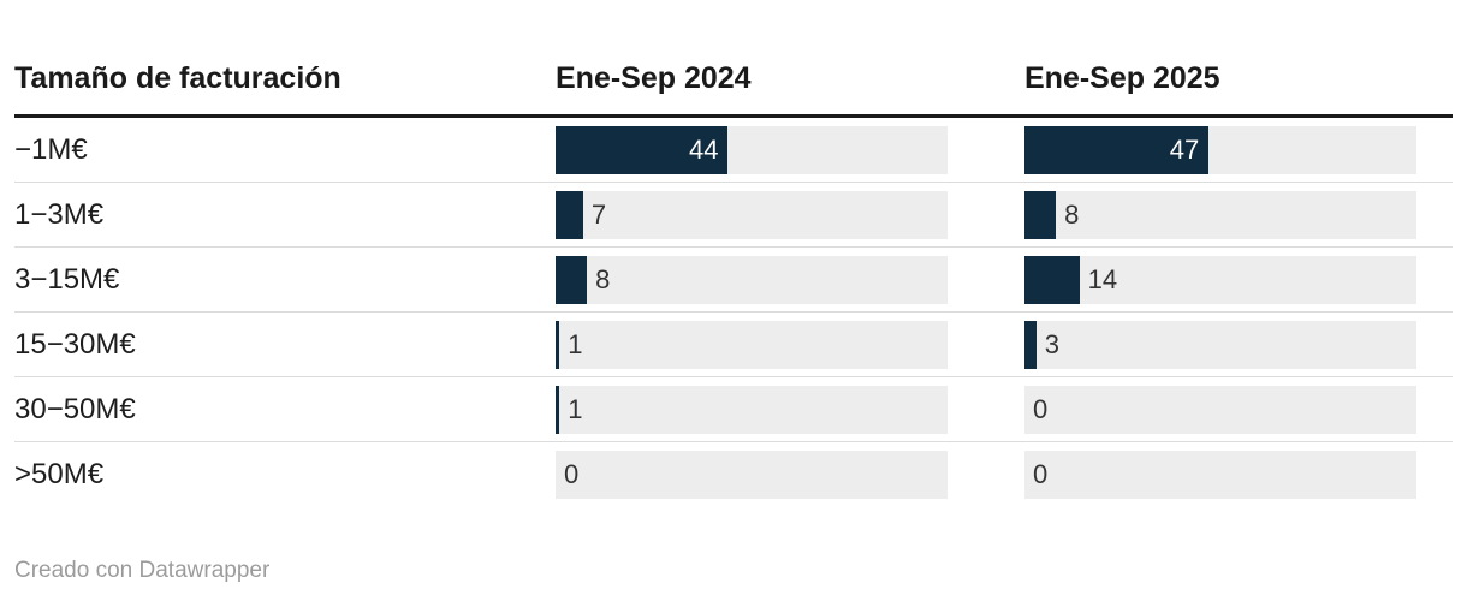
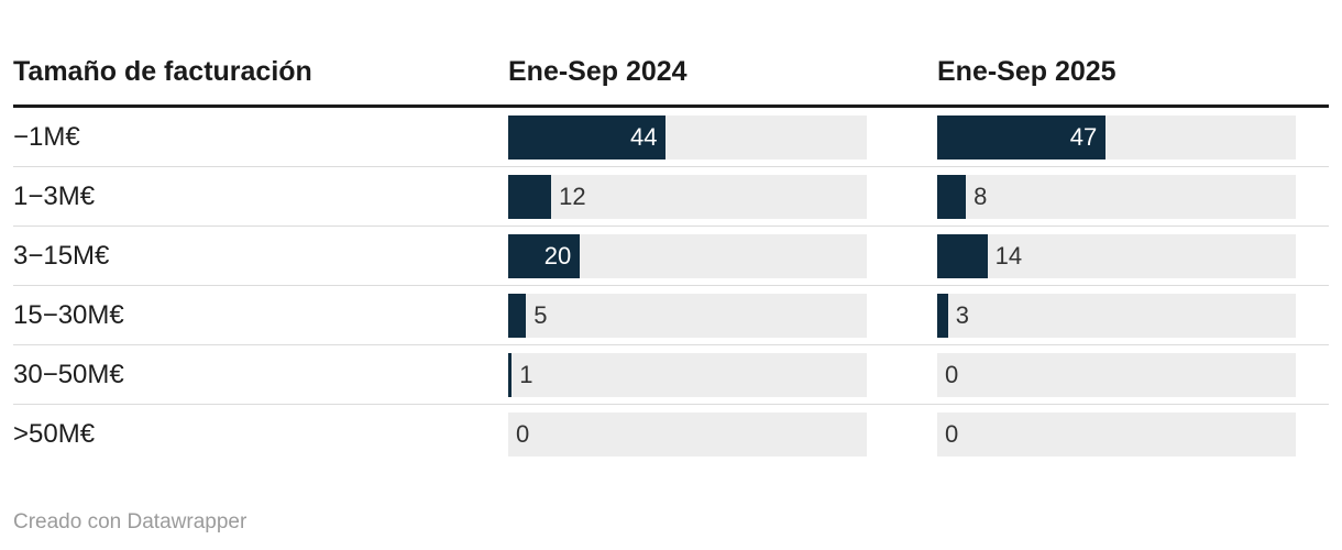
Ene-Sep 2024/1−3M€: 7 -> 12
Ene-Sep 2024/3−15M€: 8 -> 20
Ene-Sep 2024/15−30M€: 1 -> 5
